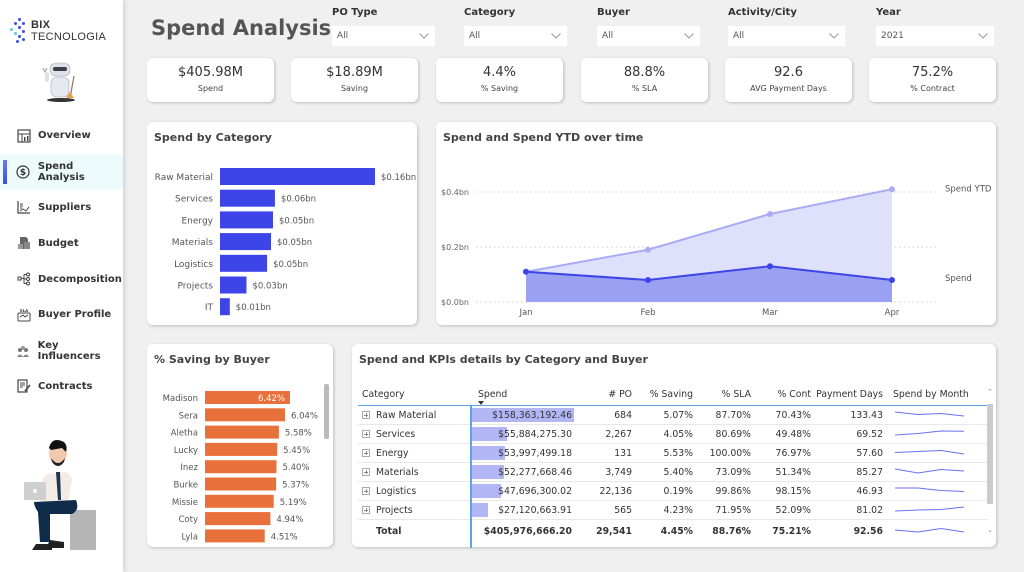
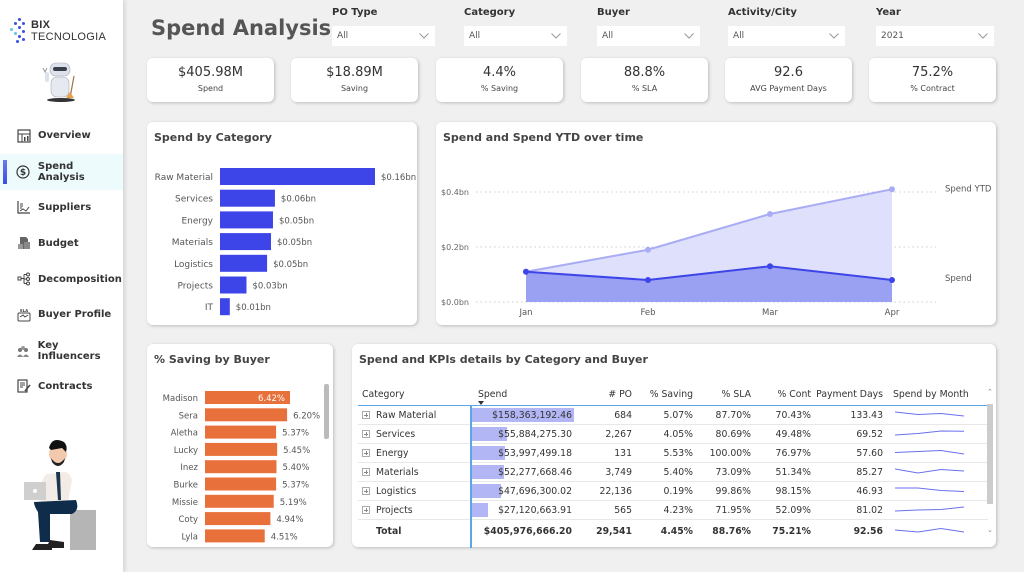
% Saving by Buyer/Sera: 6.04% -> 6.20%
% Saving by Buyer/Aletha: 5.58% -> 5.37%
